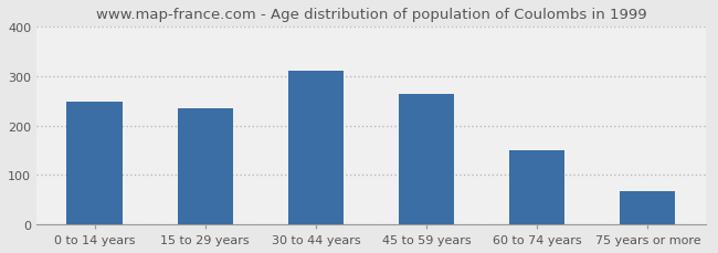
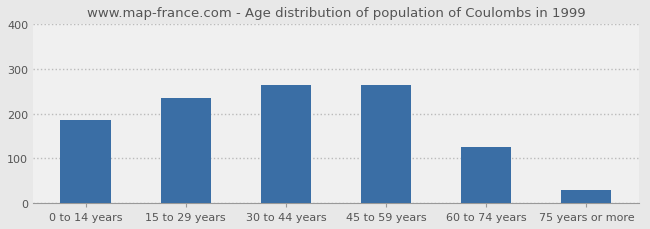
0 to 14 years: 248 -> 185
30 to 44 years: 310 -> 265
60 to 74 years: 150 -> 125
75 years or more: 67 -> 30
